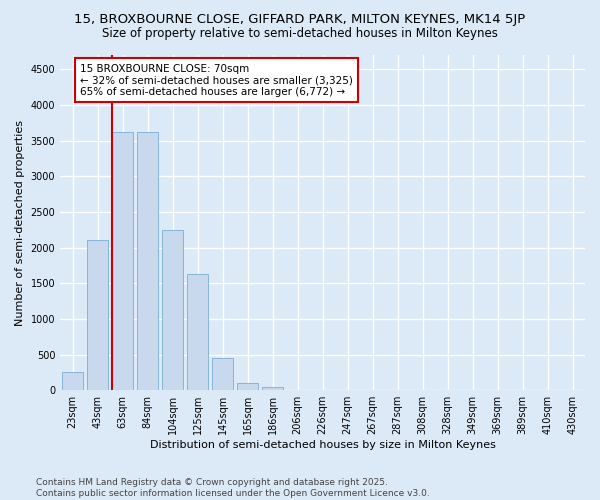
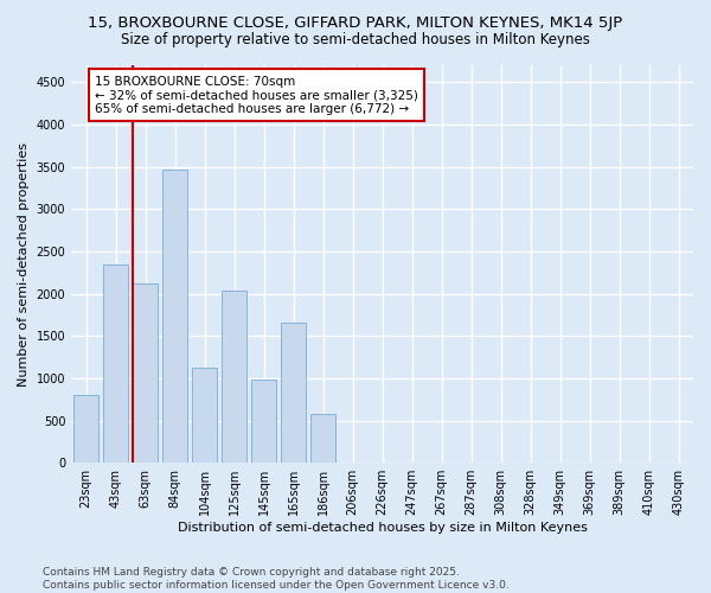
23sqm: 250 -> 800
43sqm: 2100 -> 2340
63sqm: 3620 -> 2120
84sqm: 3620 -> 3460
104sqm: 2250 -> 1120
125sqm: 1620 -> 2040
145sqm: 450 -> 980
165sqm: 100 -> 1660
186sqm: 50 -> 580
